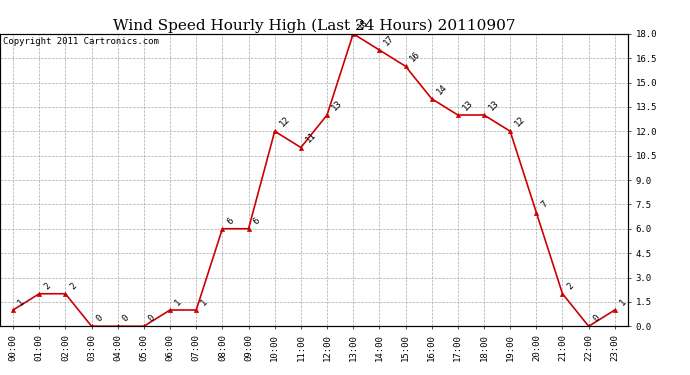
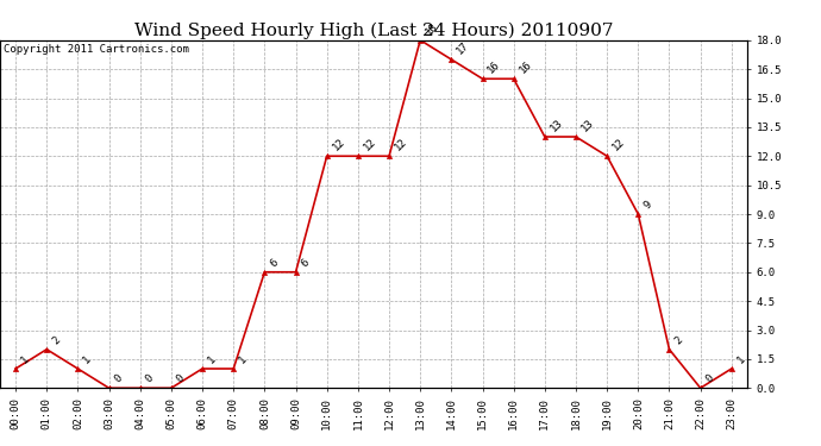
02:00: 2 -> 1
11:00: 11 -> 12
12:00: 13 -> 12
16:00: 14 -> 16
20:00: 7 -> 9
